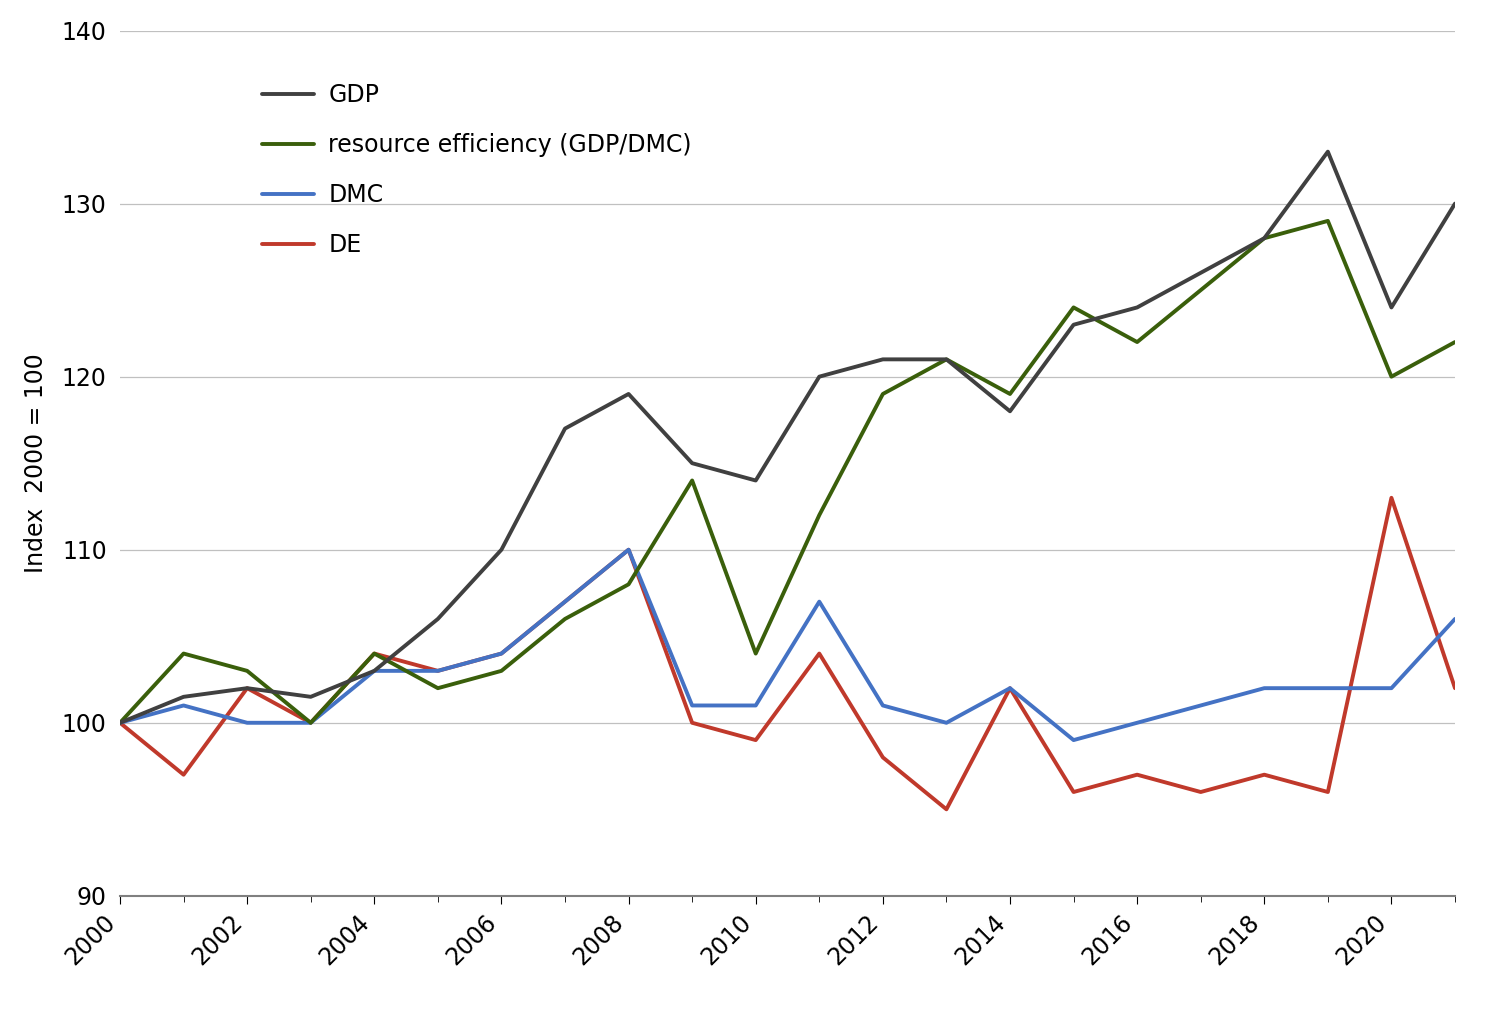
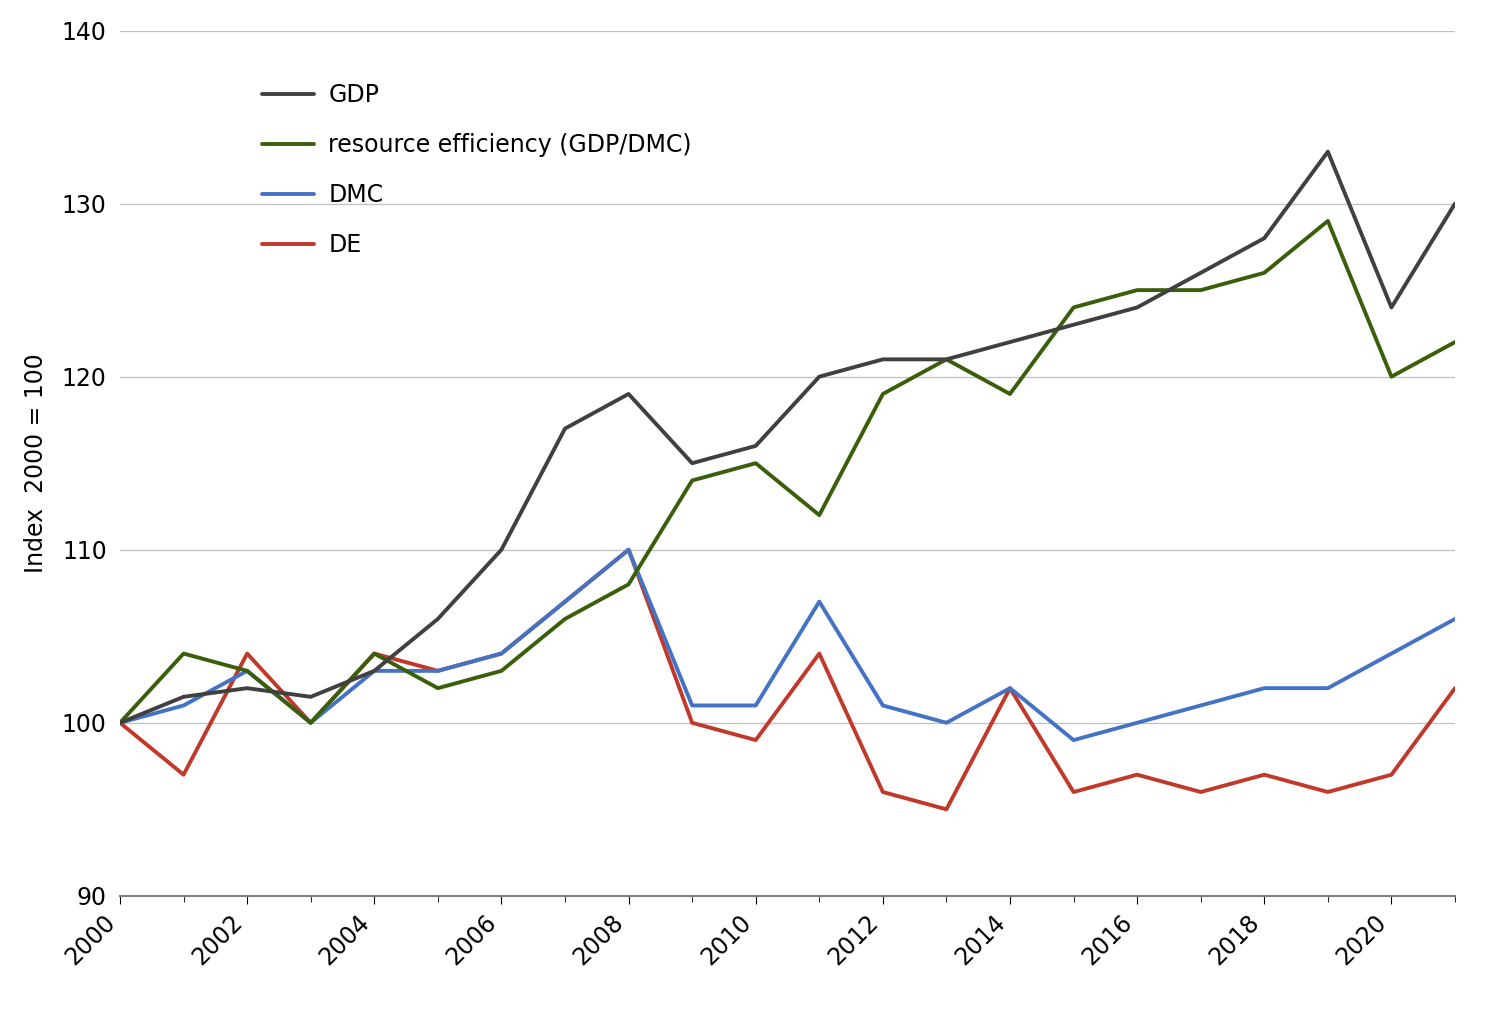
DMC/2002: 100 -> 103
DE/2002: 102 -> 104
GDP/2010: 114.0 -> 116.0
resource efficiency (GDP/DMC)/2010: 104 -> 115
DE/2012: 98 -> 96
GDP/2014: 118.0 -> 122.0
resource efficiency (GDP/DMC)/2016: 122 -> 125
resource efficiency (GDP/DMC)/2018: 128 -> 126
DMC/2020: 102 -> 104
DE/2020: 113 -> 97
